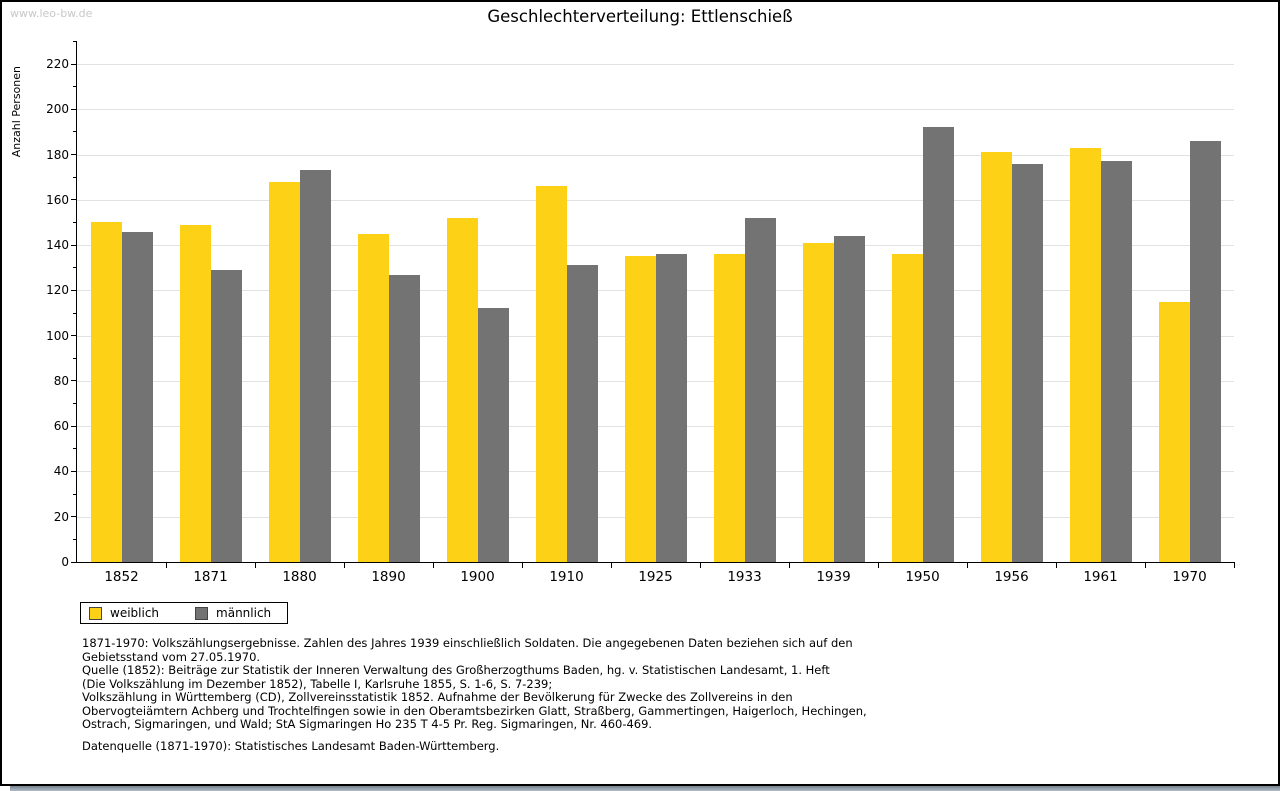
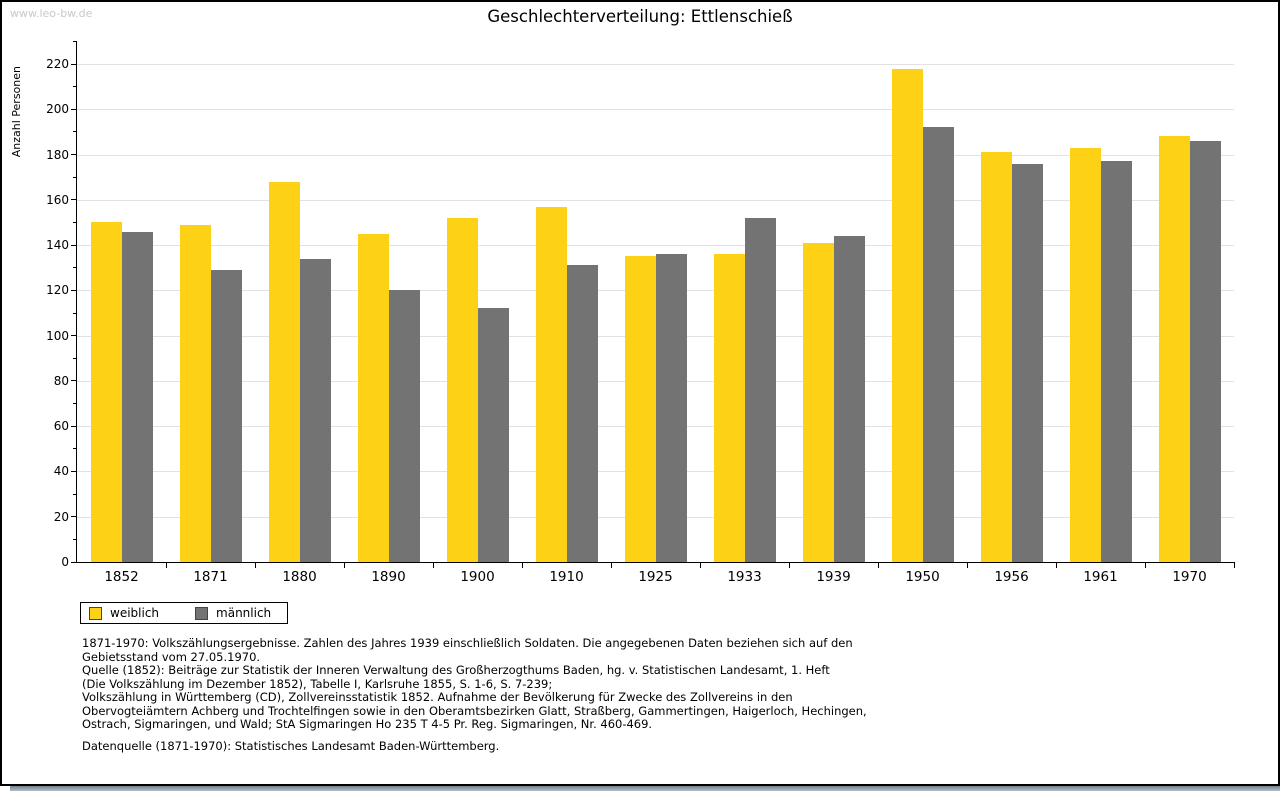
männlich/1880: 173 -> 134
männlich/1890: 127 -> 120
weiblich/1910: 166 -> 157
weiblich/1950: 136 -> 218
weiblich/1970: 115 -> 188
